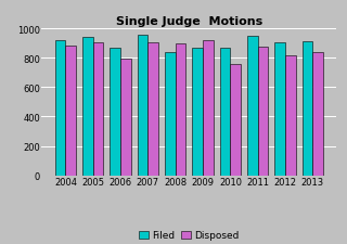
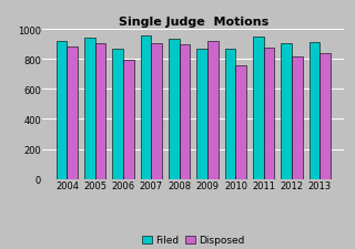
Filed/2008: 840 -> 940
